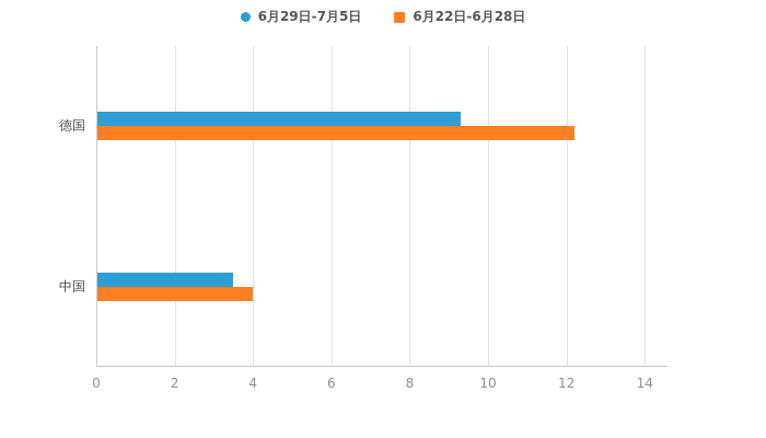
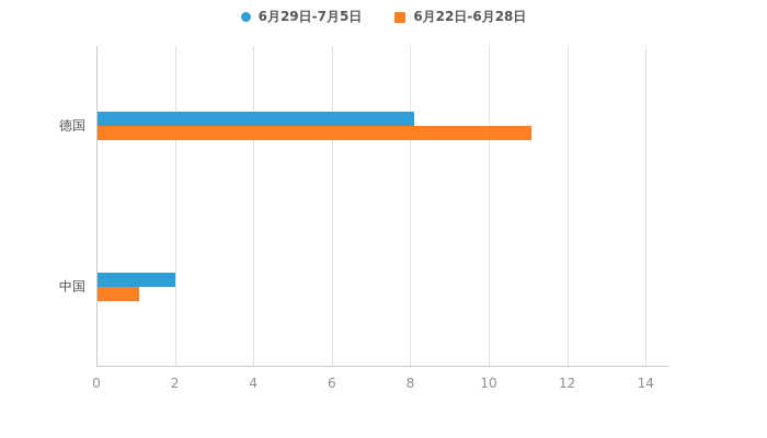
6月29日-7月5日/德国: 9.3 -> 8.1
6月22日-6月28日/德国: 12.2 -> 11.1
6月29日-7月5日/中国: 3.5 -> 2.0
6月22日-6月28日/中国: 4.0 -> 1.1
